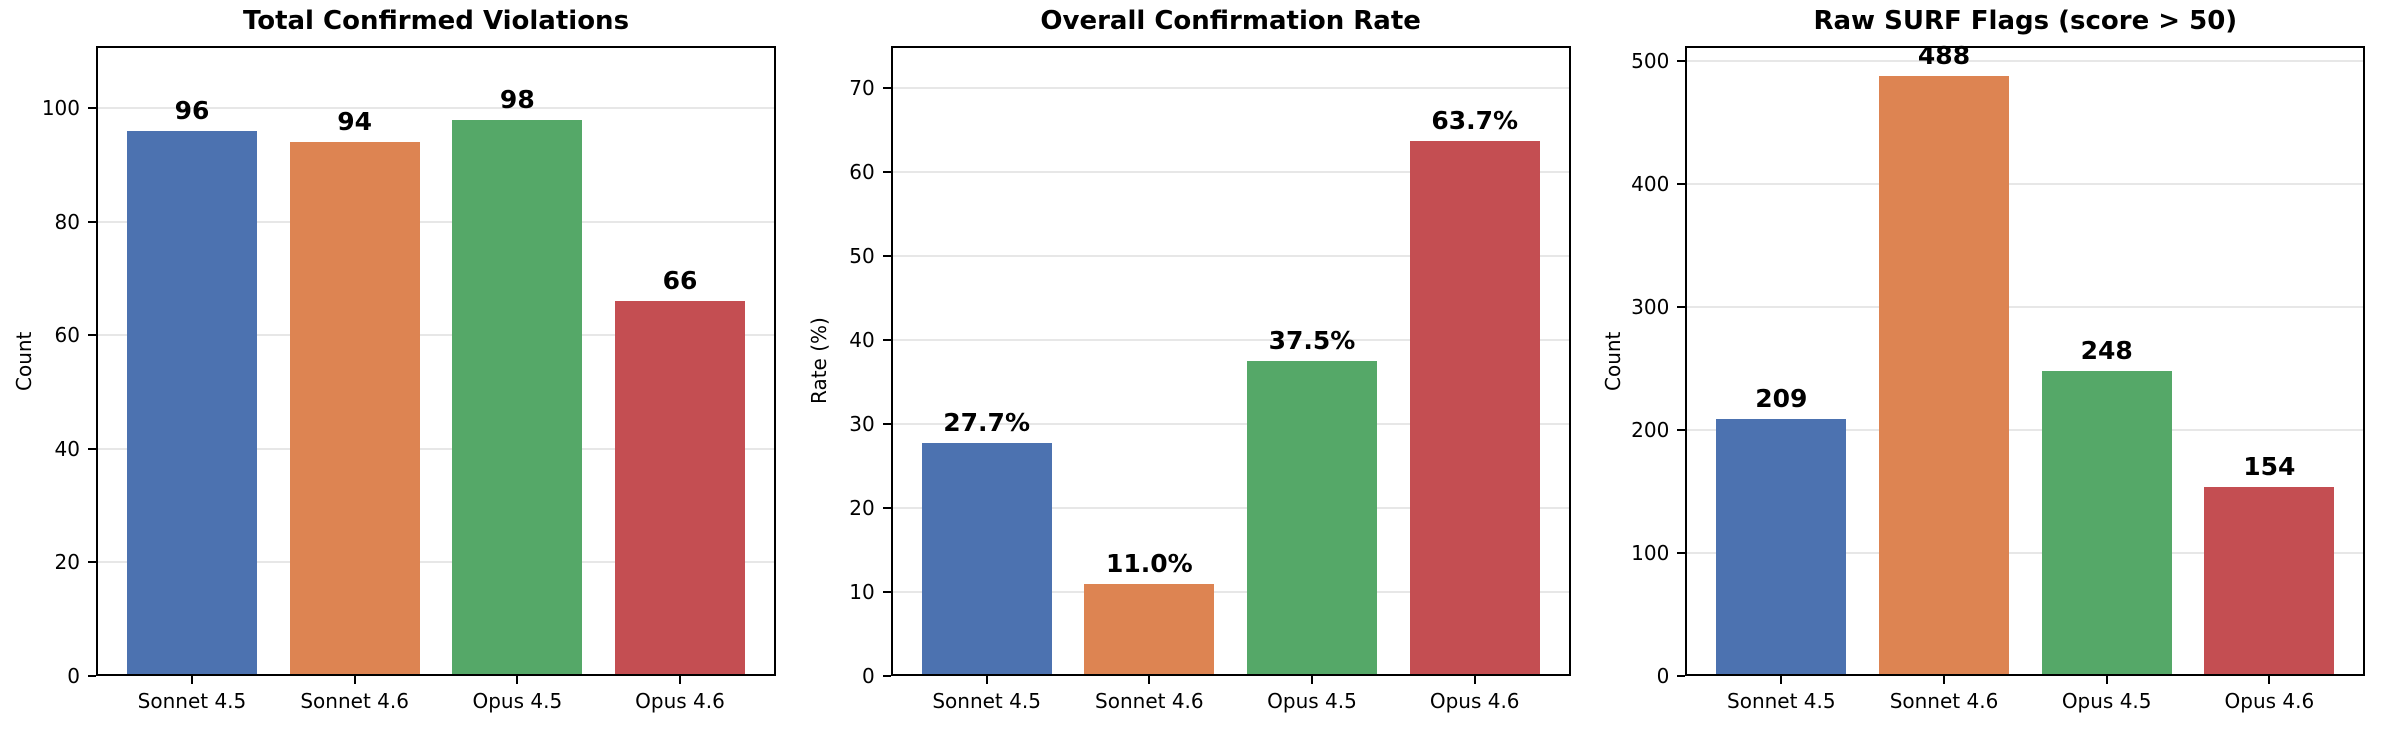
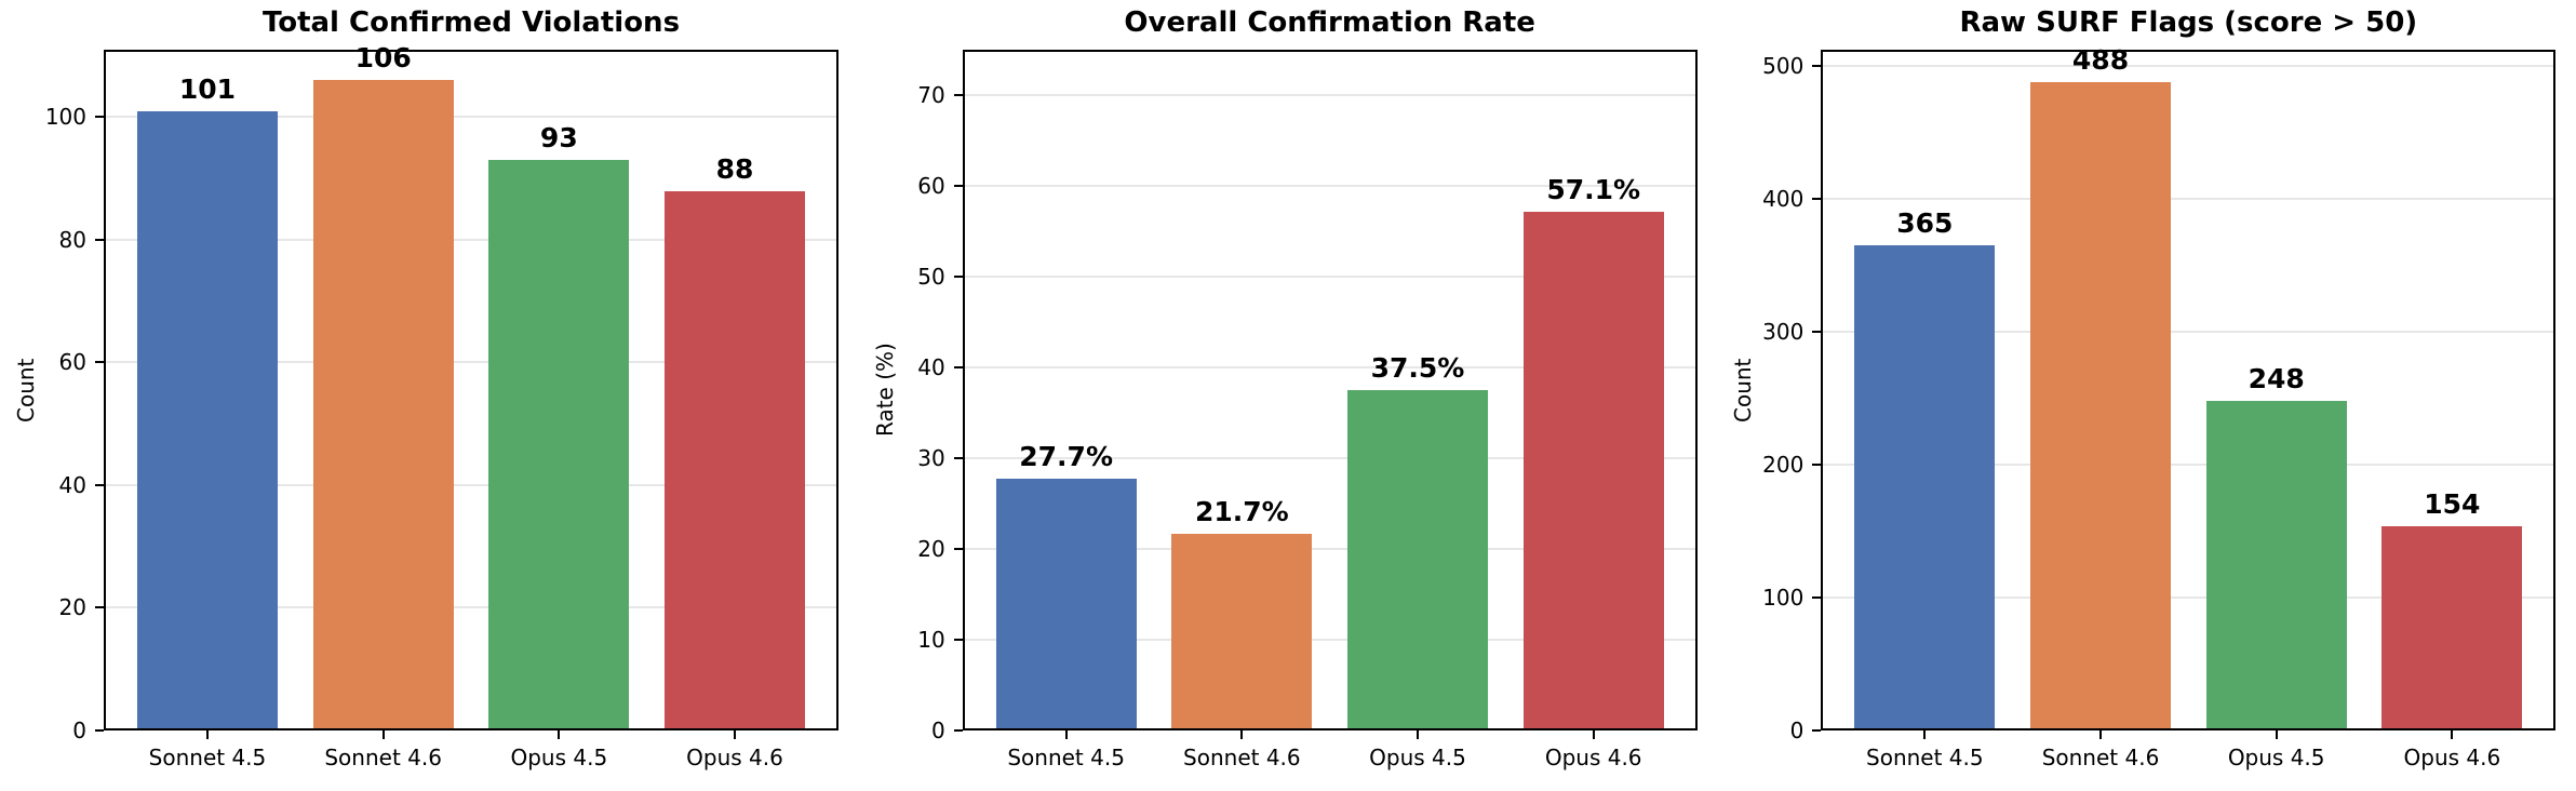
Total Confirmed Violations/Sonnet 4.5: 96 -> 101
Total Confirmed Violations/Sonnet 4.6: 94 -> 106
Total Confirmed Violations/Opus 4.5: 98 -> 93
Total Confirmed Violations/Opus 4.6: 66 -> 88
Overall Confirmation Rate/Sonnet 4.6: 11.0% -> 21.7%
Overall Confirmation Rate/Opus 4.6: 63.7% -> 57.1%
Raw SURF Flags (score > 50)/Sonnet 4.5: 209 -> 365
